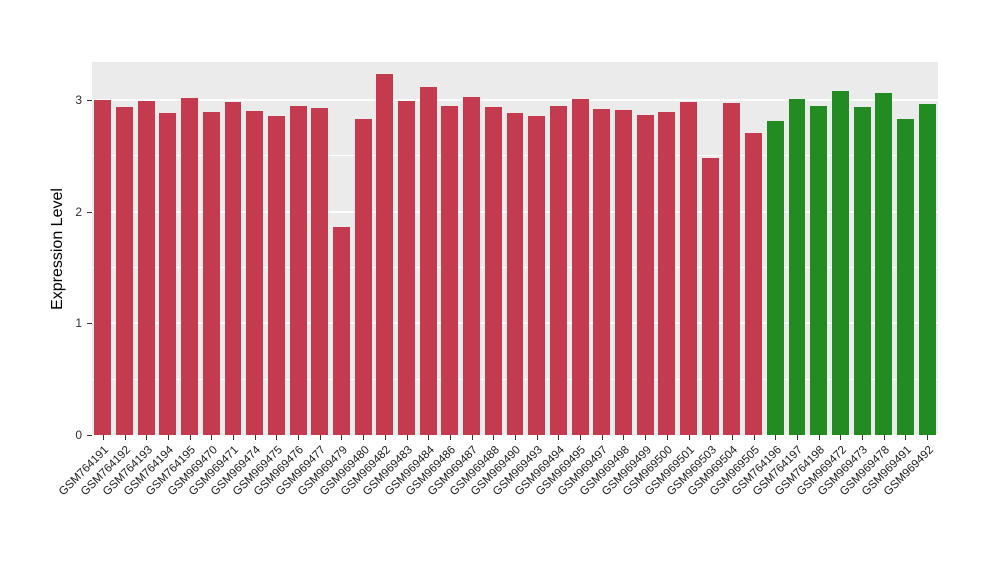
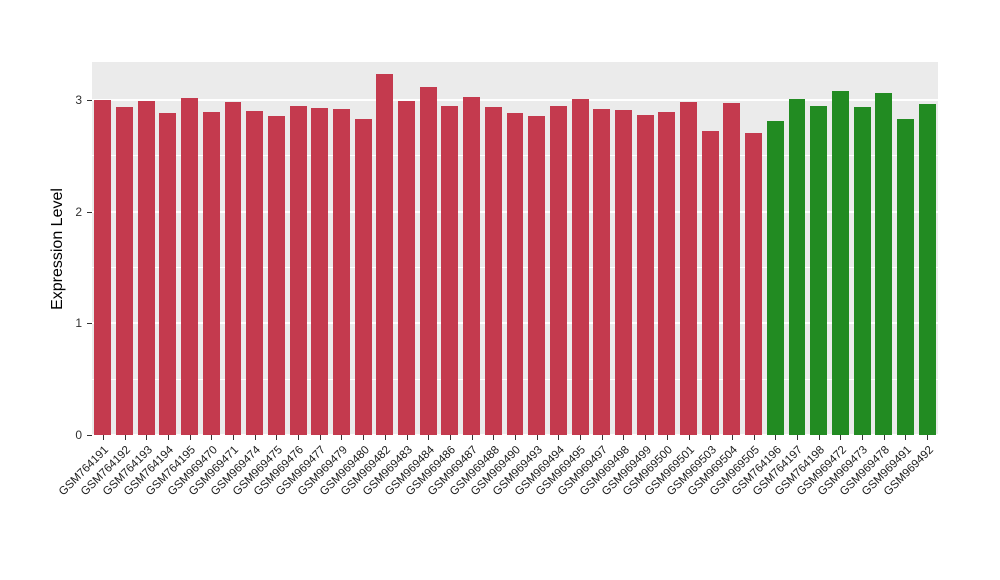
GSM969479: 1.86 -> 2.92
GSM969503: 2.48 -> 2.72
